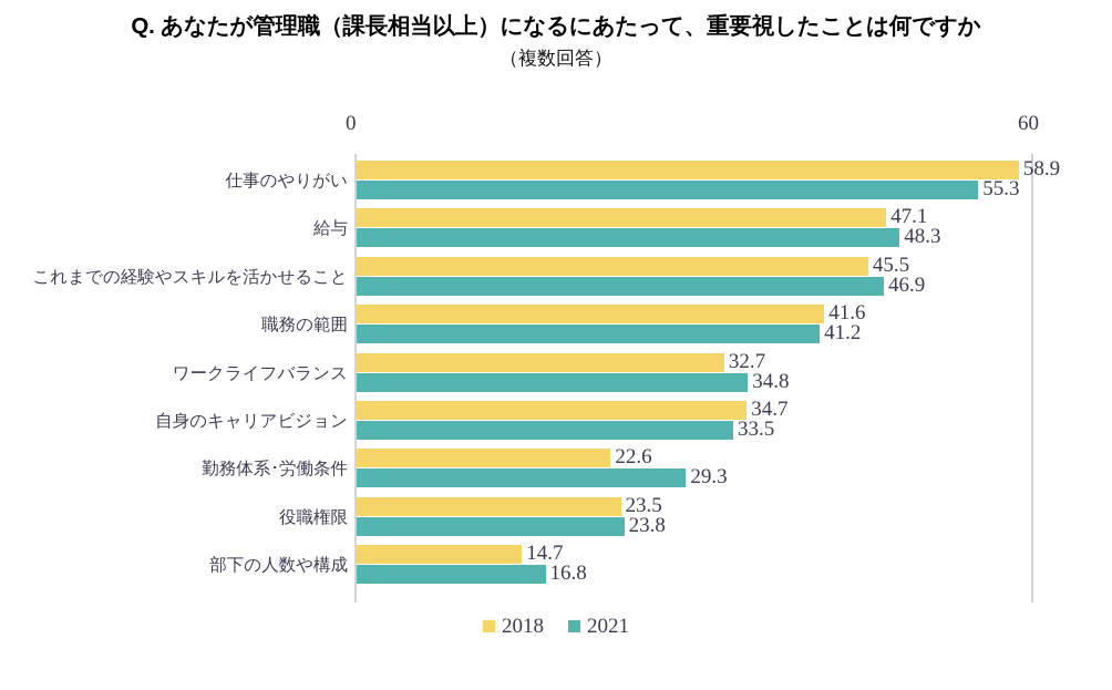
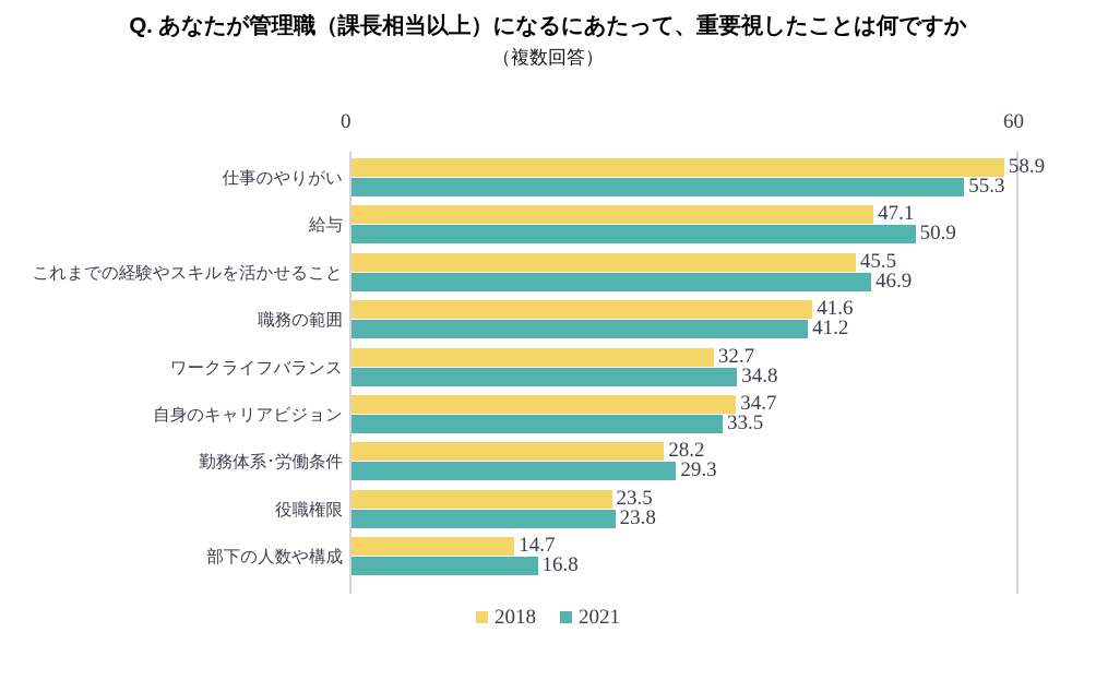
2021/給与: 48.3 -> 50.9
2018/勤務体系･労働条件: 22.6 -> 28.2
